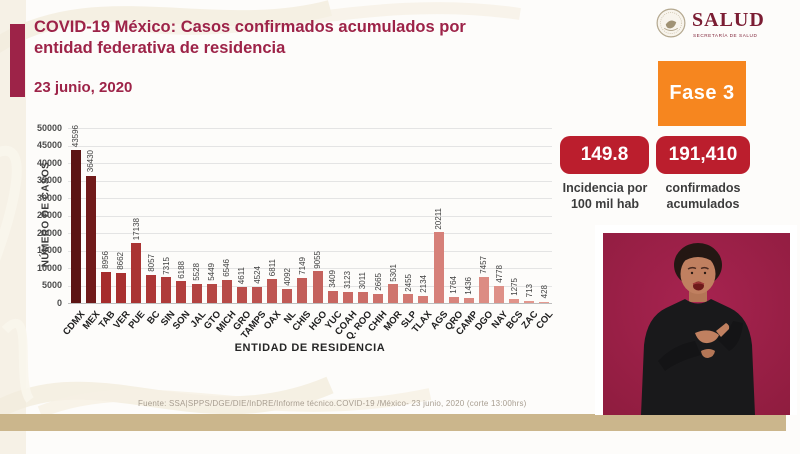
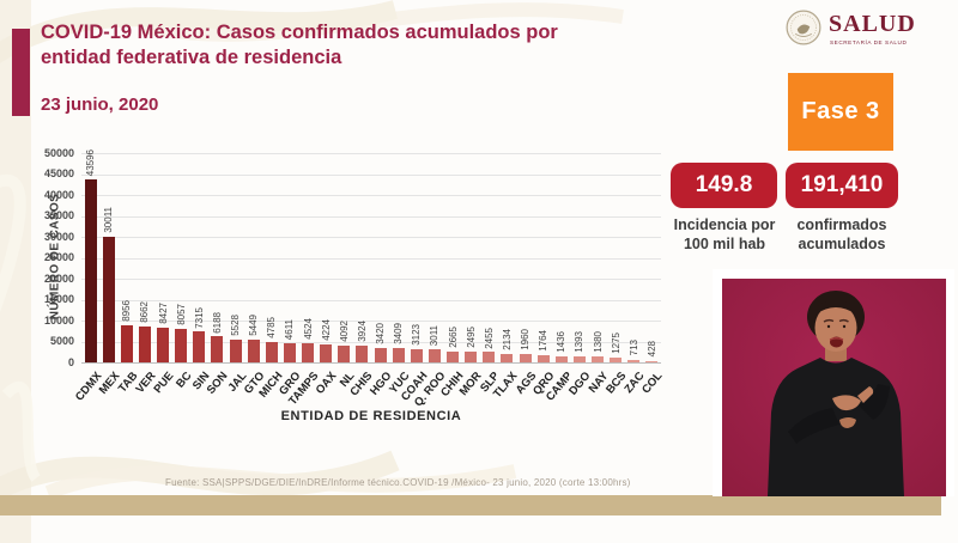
MEX: 36430 -> 30011
PUE: 17138 -> 8427
MICH: 6546 -> 4785
OAX: 6811 -> 4224
CHIS: 7149 -> 3924
HGO: 9055 -> 3420
MOR: 5301 -> 2495
AGS: 20211 -> 1960
DGO: 7457 -> 1393
NAY: 4778 -> 1380
